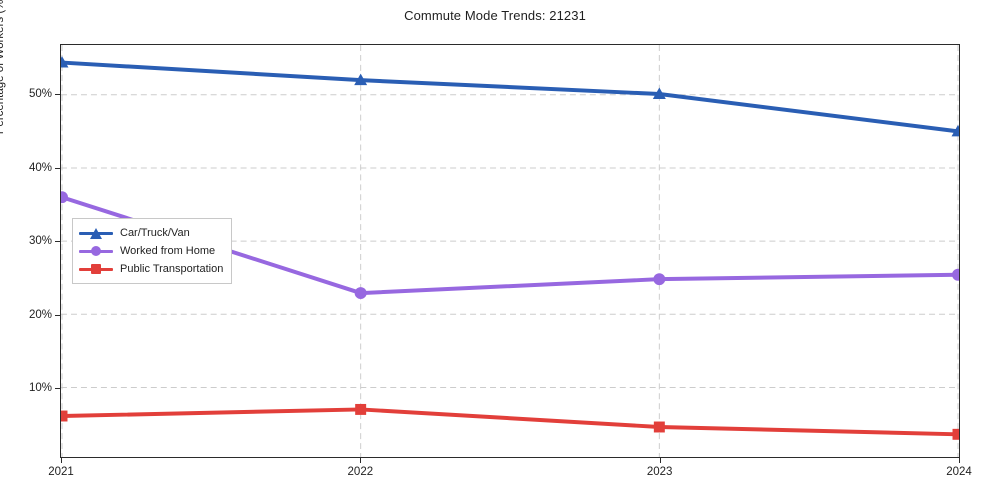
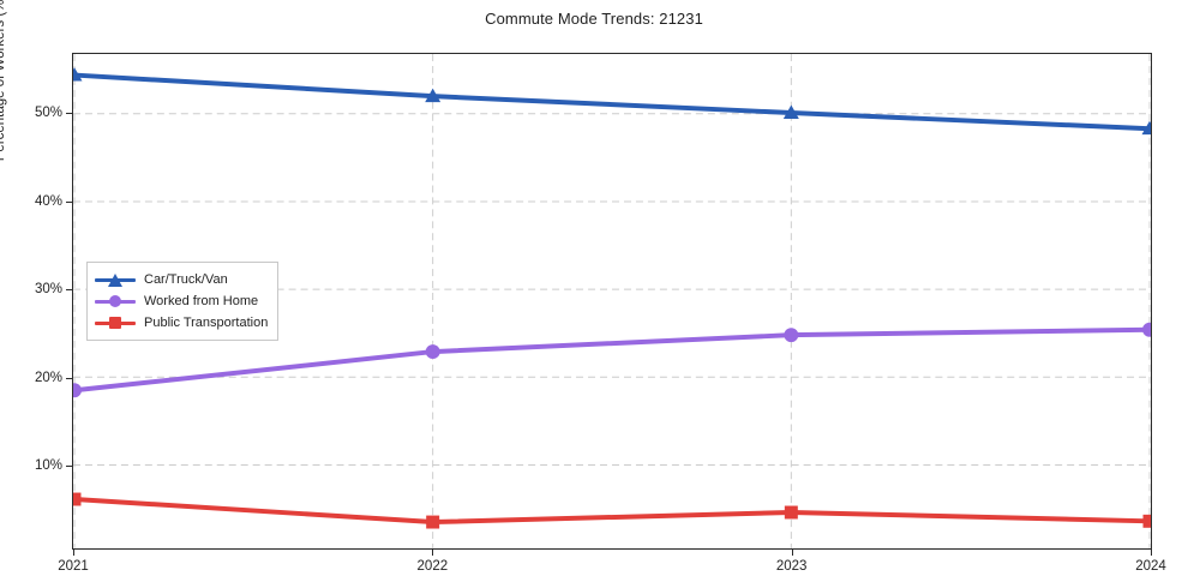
Worked from Home/2021: 36% -> 18%
Public Transportation/2022: 7% -> 4%
Car/Truck/Van/2024: 45% -> 48%
